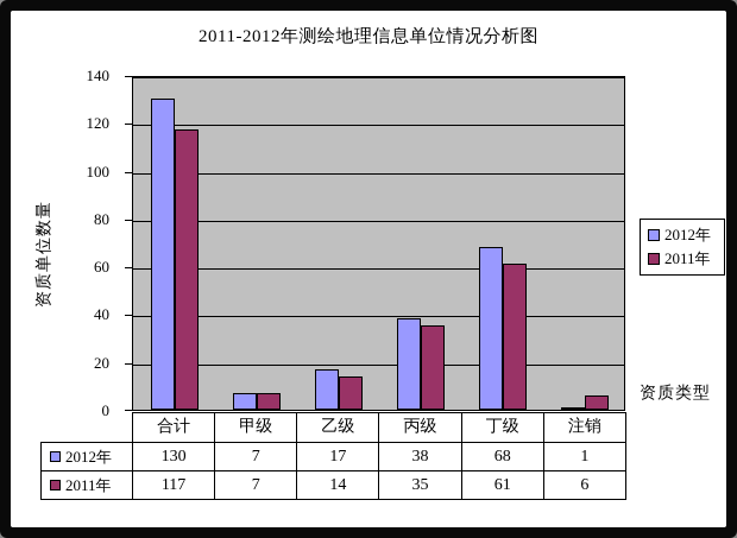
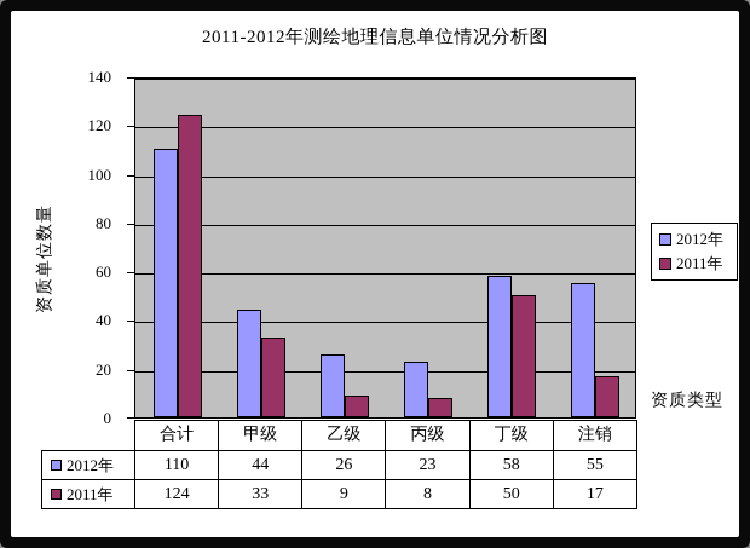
2012年/合计: 130 -> 110
2011年/合计: 117 -> 124
2012年/甲级: 7 -> 44
2011年/甲级: 7 -> 33
2012年/乙级: 17 -> 26
2011年/乙级: 14 -> 9
2012年/丙级: 38 -> 23
2011年/丙级: 35 -> 8
2012年/丁级: 68 -> 58
2011年/丁级: 61 -> 50
2012年/注销: 1 -> 55
2011年/注销: 6 -> 17
